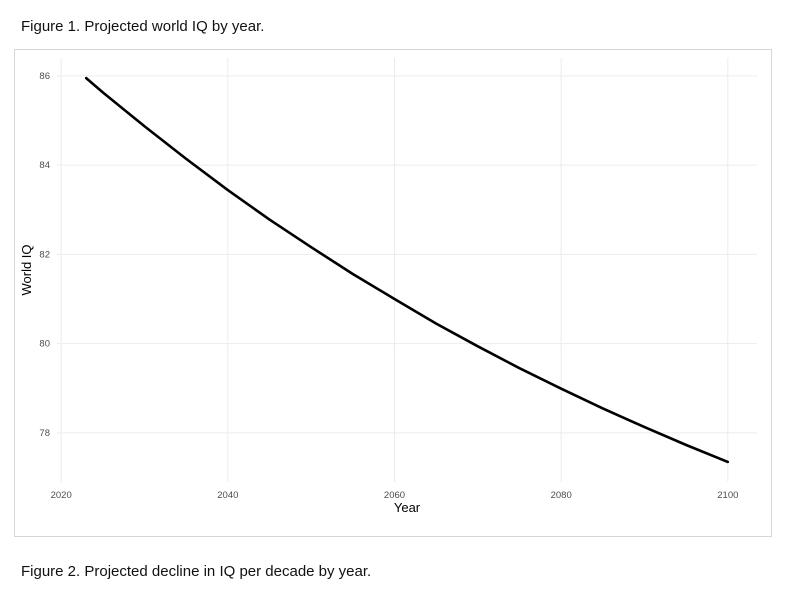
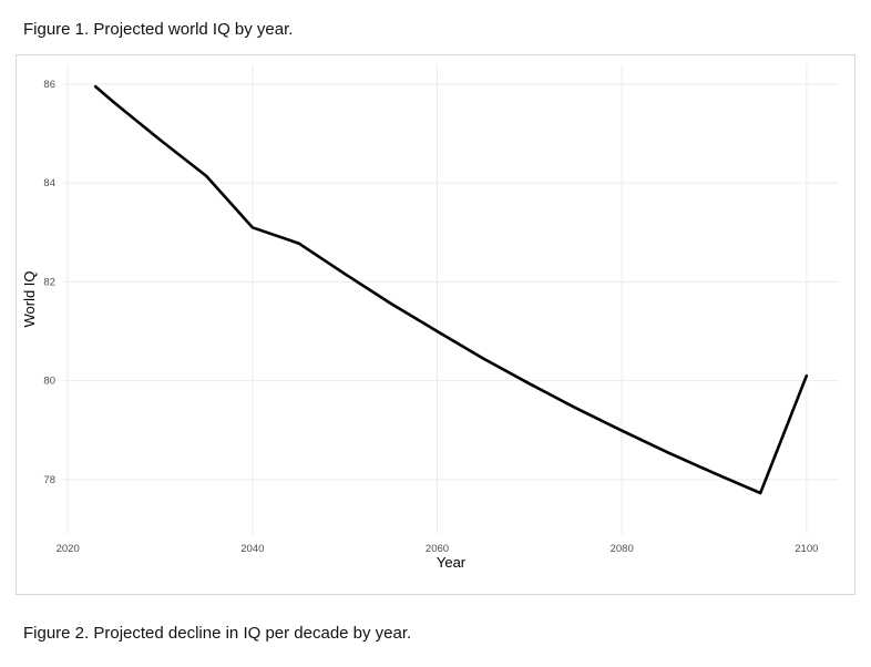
2040: 83.4 -> 83.1
2100: 77.3 -> 80.1
